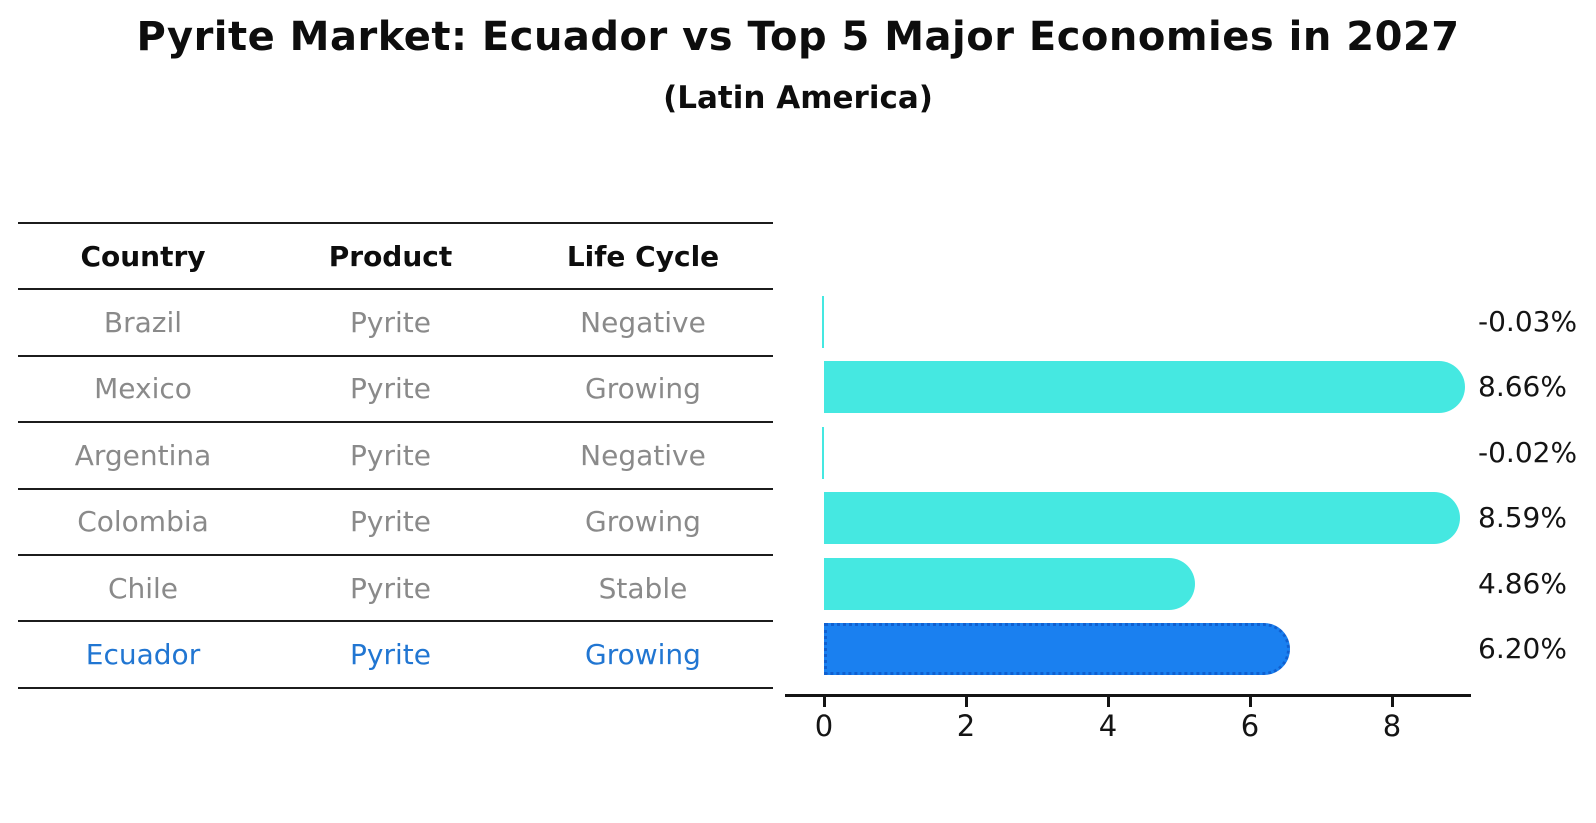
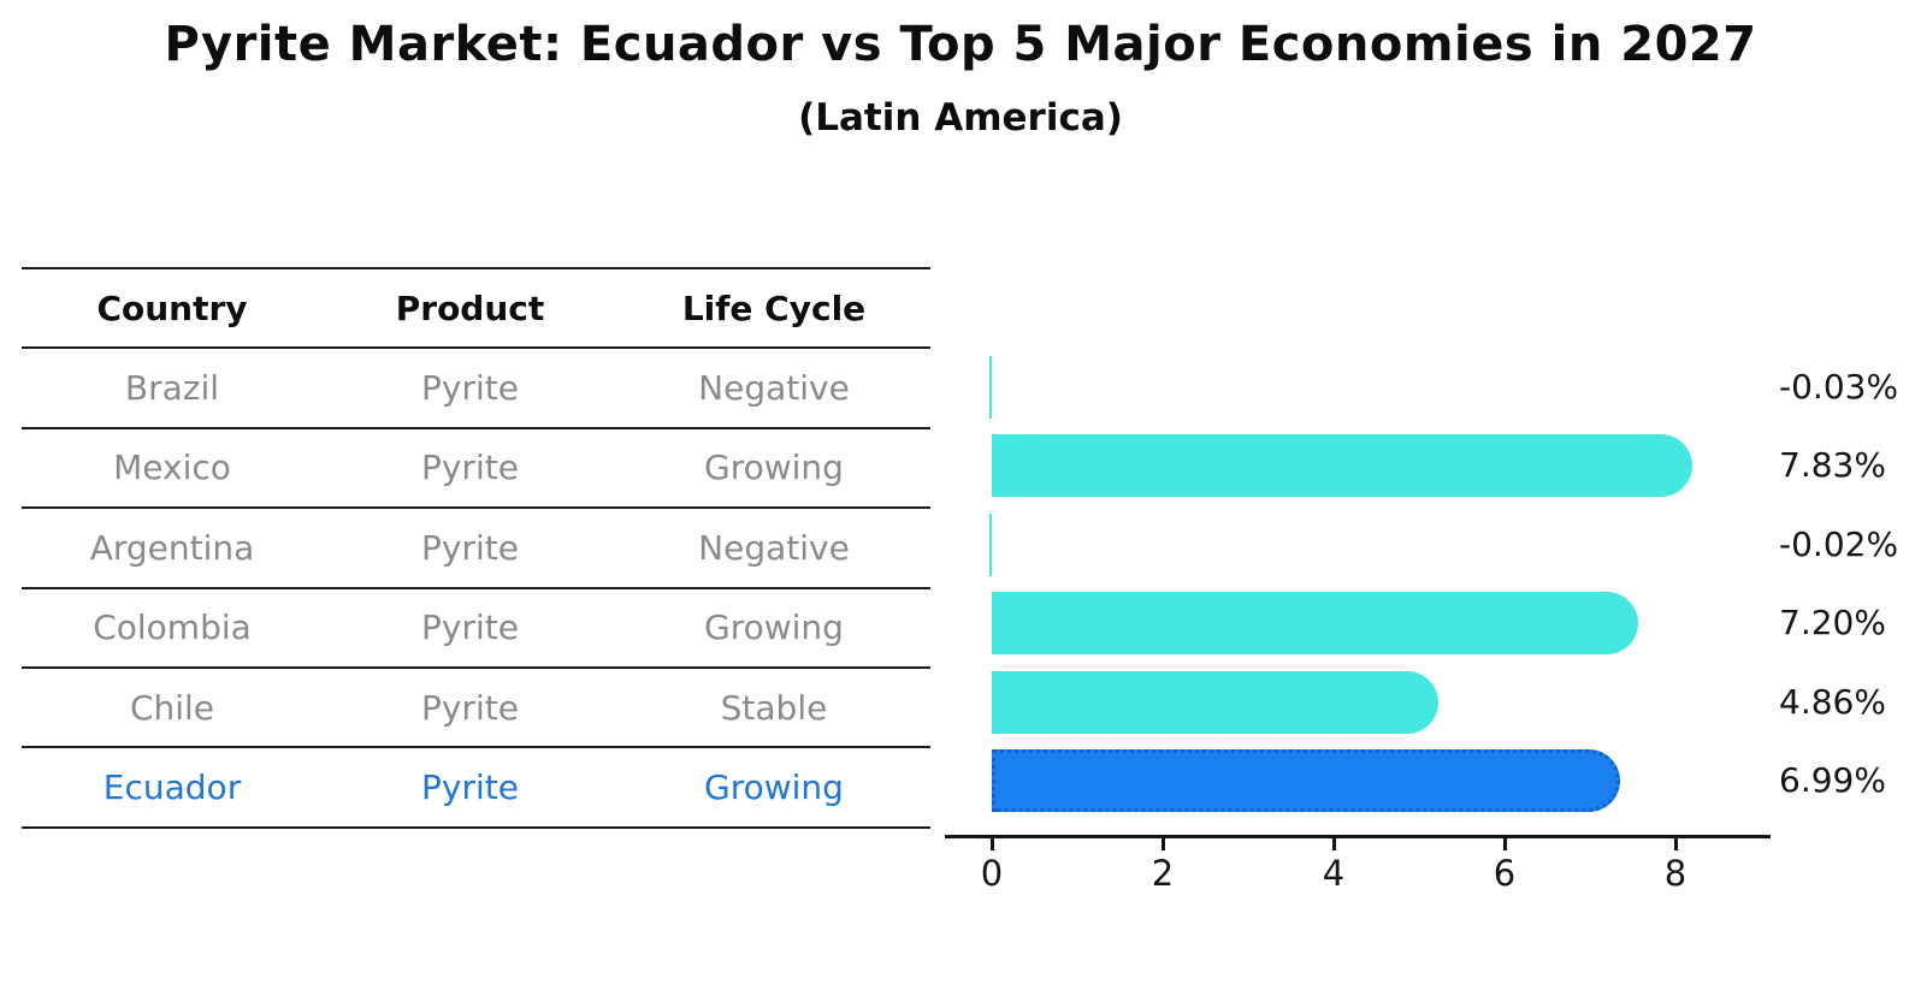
Mexico: 8.66% -> 7.83%
Colombia: 8.59% -> 7.20%
Ecuador: 6.20% -> 6.99%
